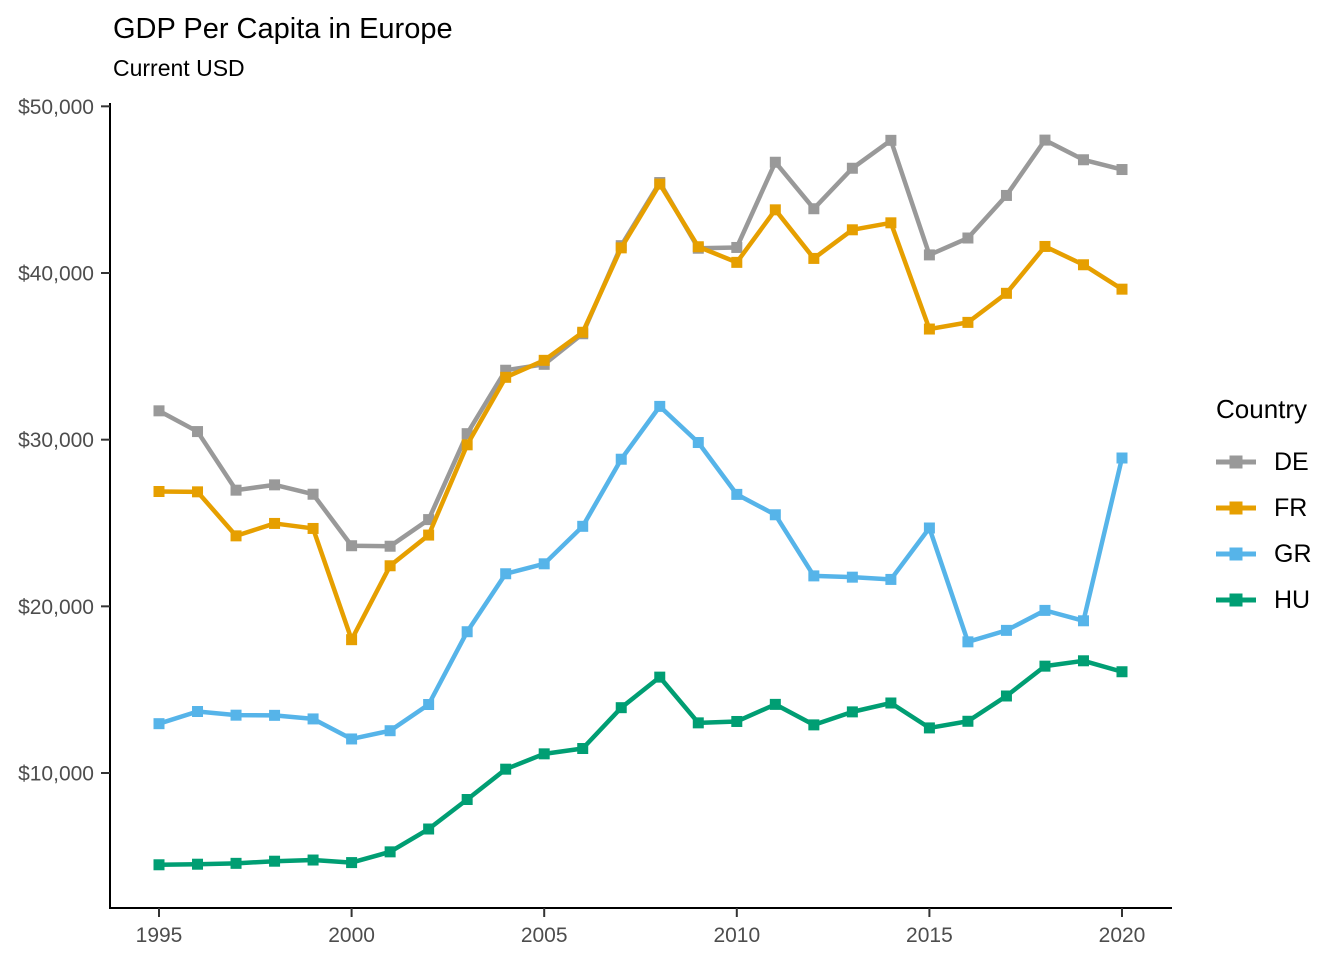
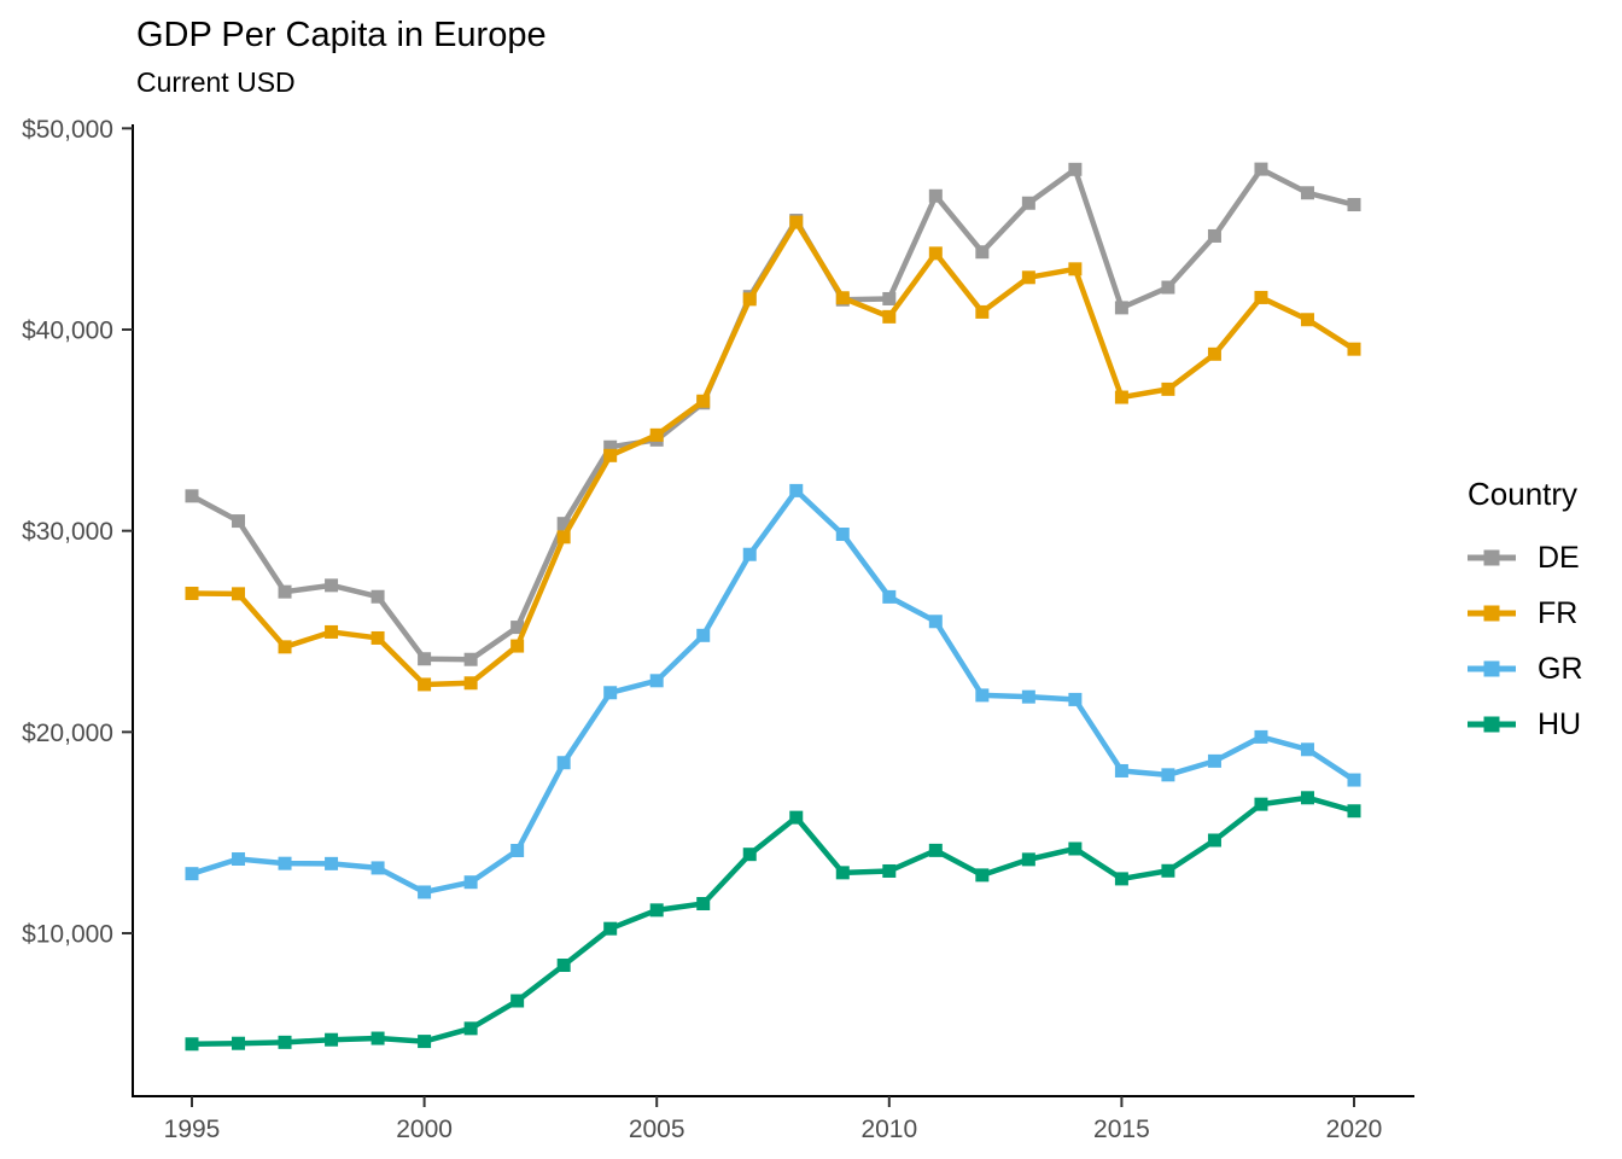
FR/2000: $18000 -> $22400
GR/2015: $24700 -> $18100
GR/2020: $28900 -> $17600
